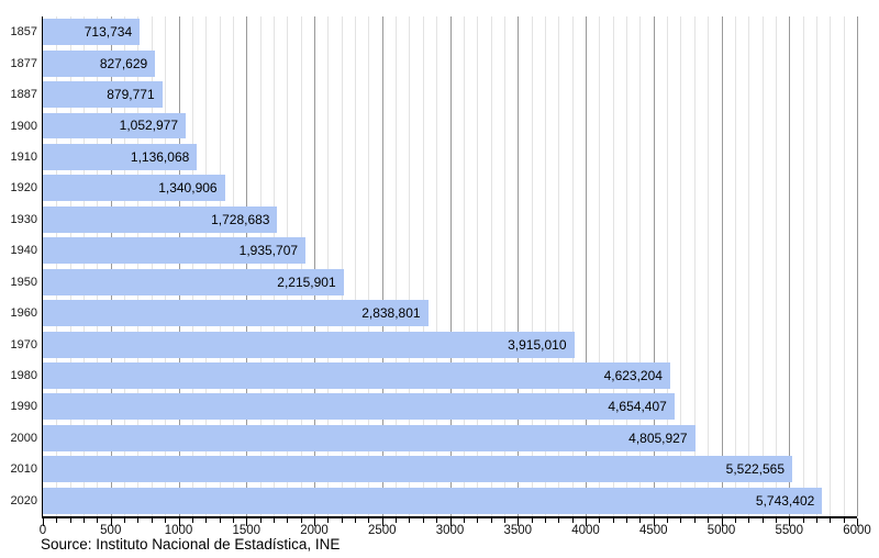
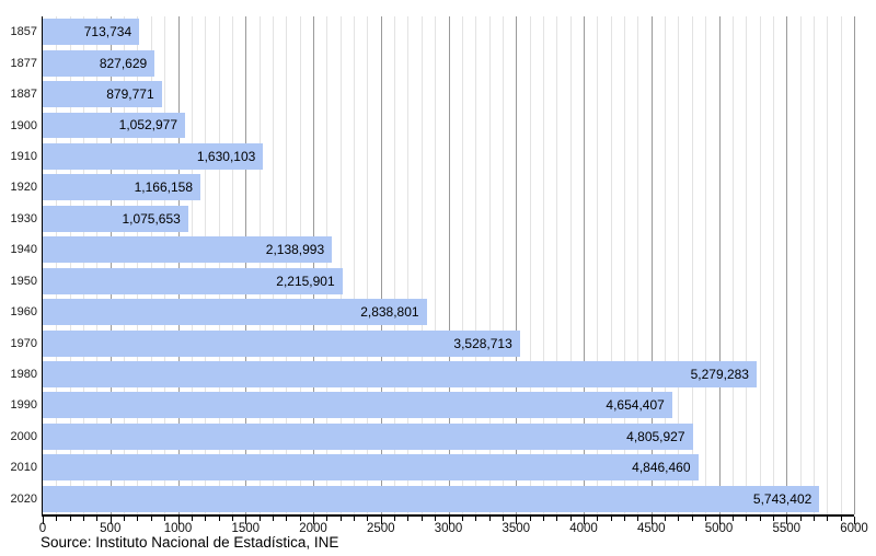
1910: 1,136,068 -> 1,630,103
1920: 1,340,906 -> 1,166,158
1930: 1,728,683 -> 1,075,653
1940: 1,935,707 -> 2,138,993
1970: 3,915,010 -> 3,528,713
1980: 4,623,204 -> 5,279,283
2010: 5,522,565 -> 4,846,460
